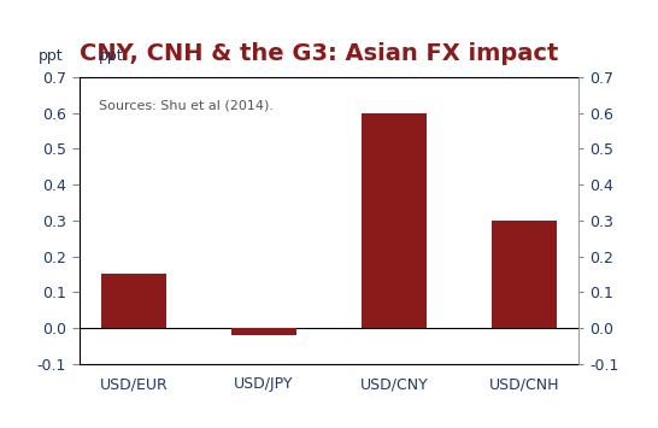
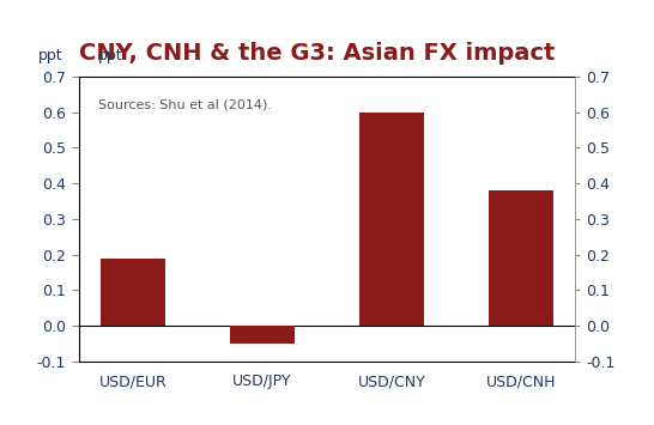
USD/EUR: 0.15 -> 0.19
USD/JPY: -0.02 -> -0.05
USD/CNH: 0.30 -> 0.38
